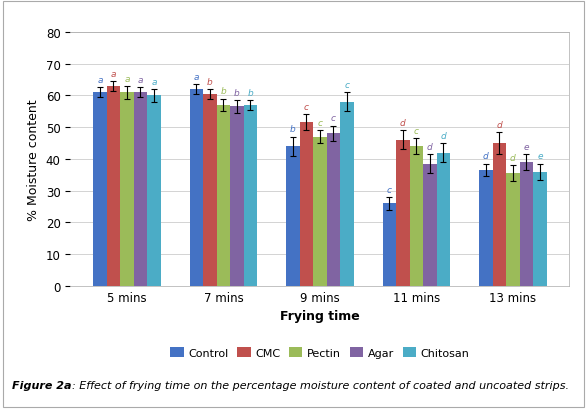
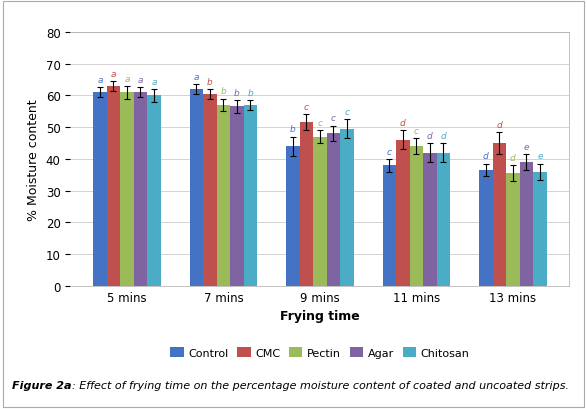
Chitosan/9 mins: 58.0 -> 49.5
Control/11 mins: 26.0 -> 38.0
Agar/11 mins: 38.5 -> 42.0
